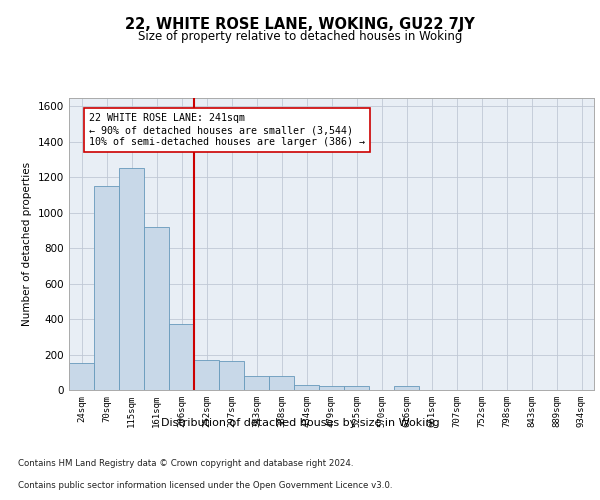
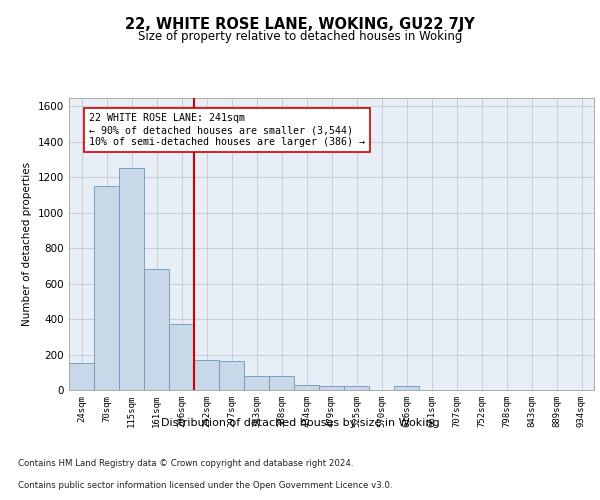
161sqm: 920 -> 680
